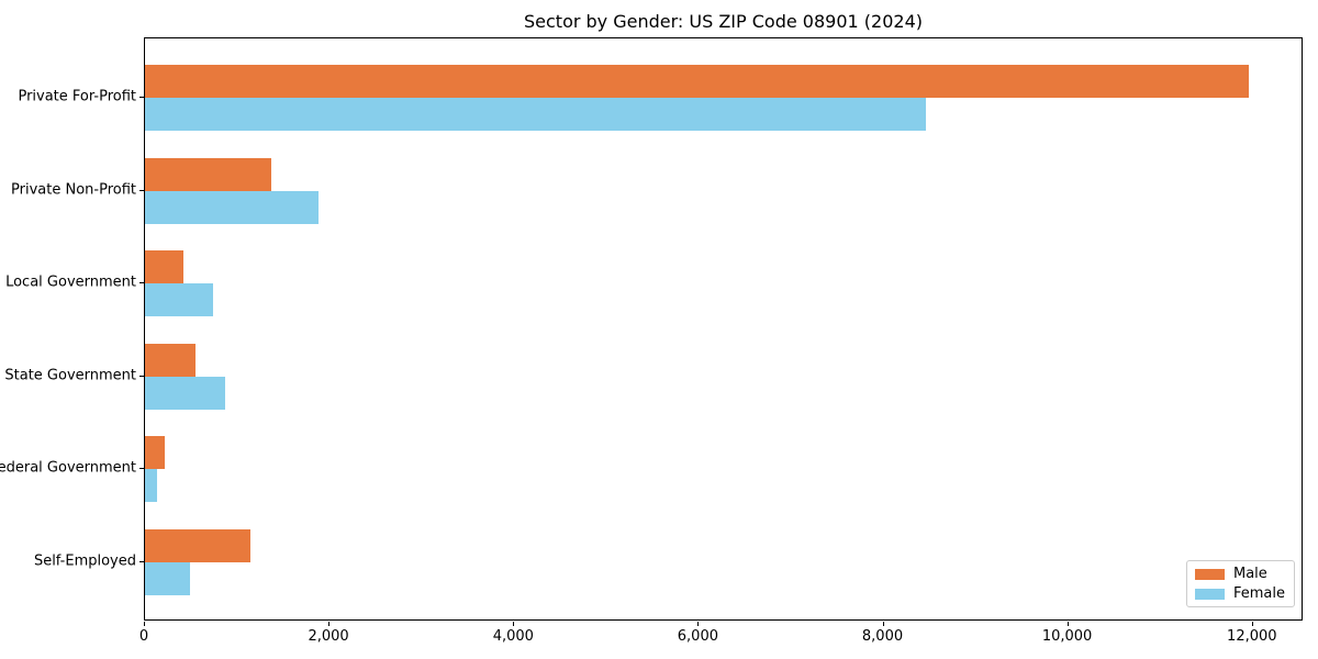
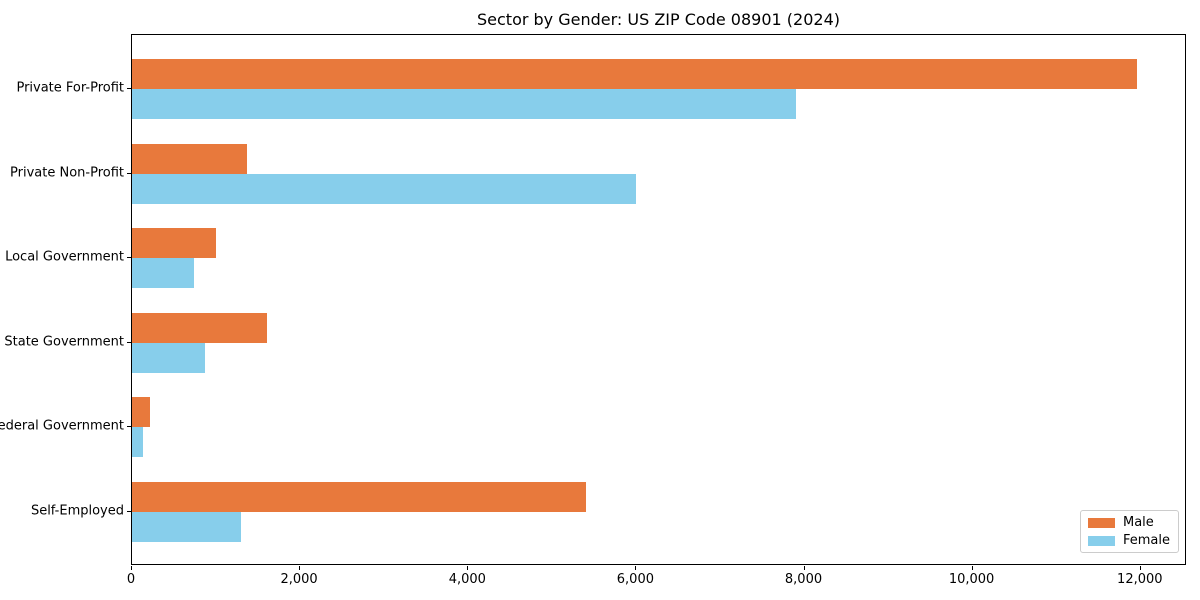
Female/Private For-Profit: 8500 -> 7900
Female/Private Non-Profit: 1900 -> 6000
Male/Local Government: 400 -> 1000
Male/State Government: 600 -> 1600
Male/Self-Employed: 1100 -> 5400
Female/Self-Employed: 500 -> 1300
